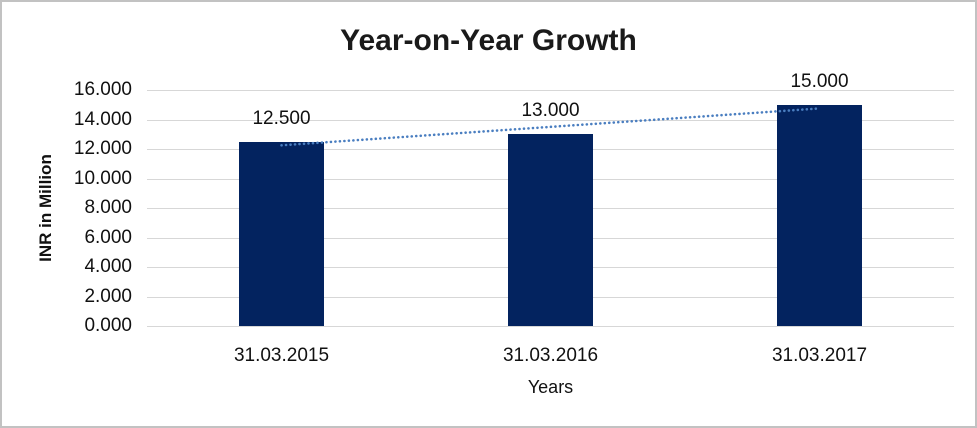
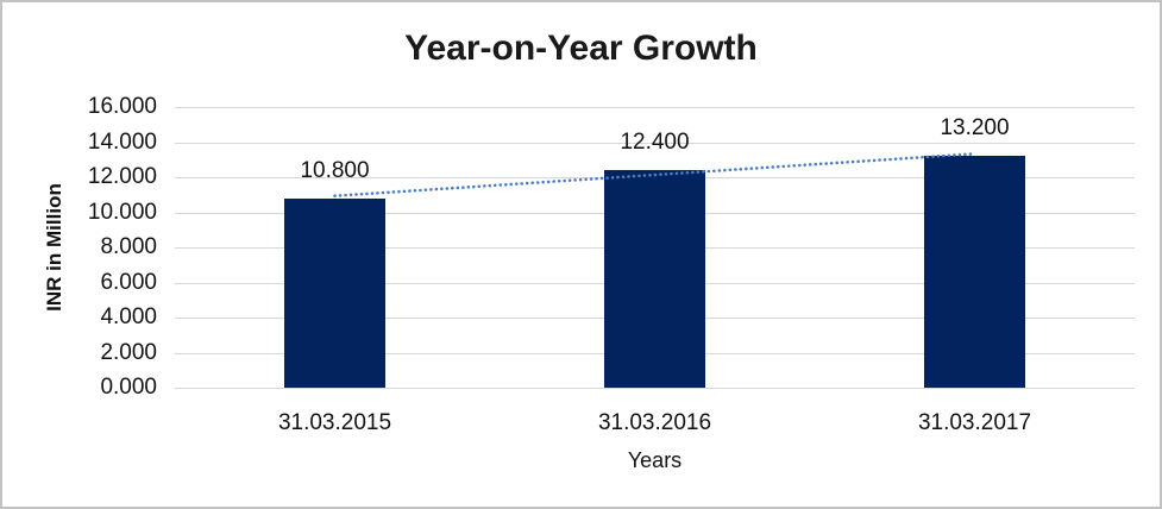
31.03.2015: 12.500 -> 10.800
31.03.2016: 13.000 -> 12.400
31.03.2017: 15.000 -> 13.200
